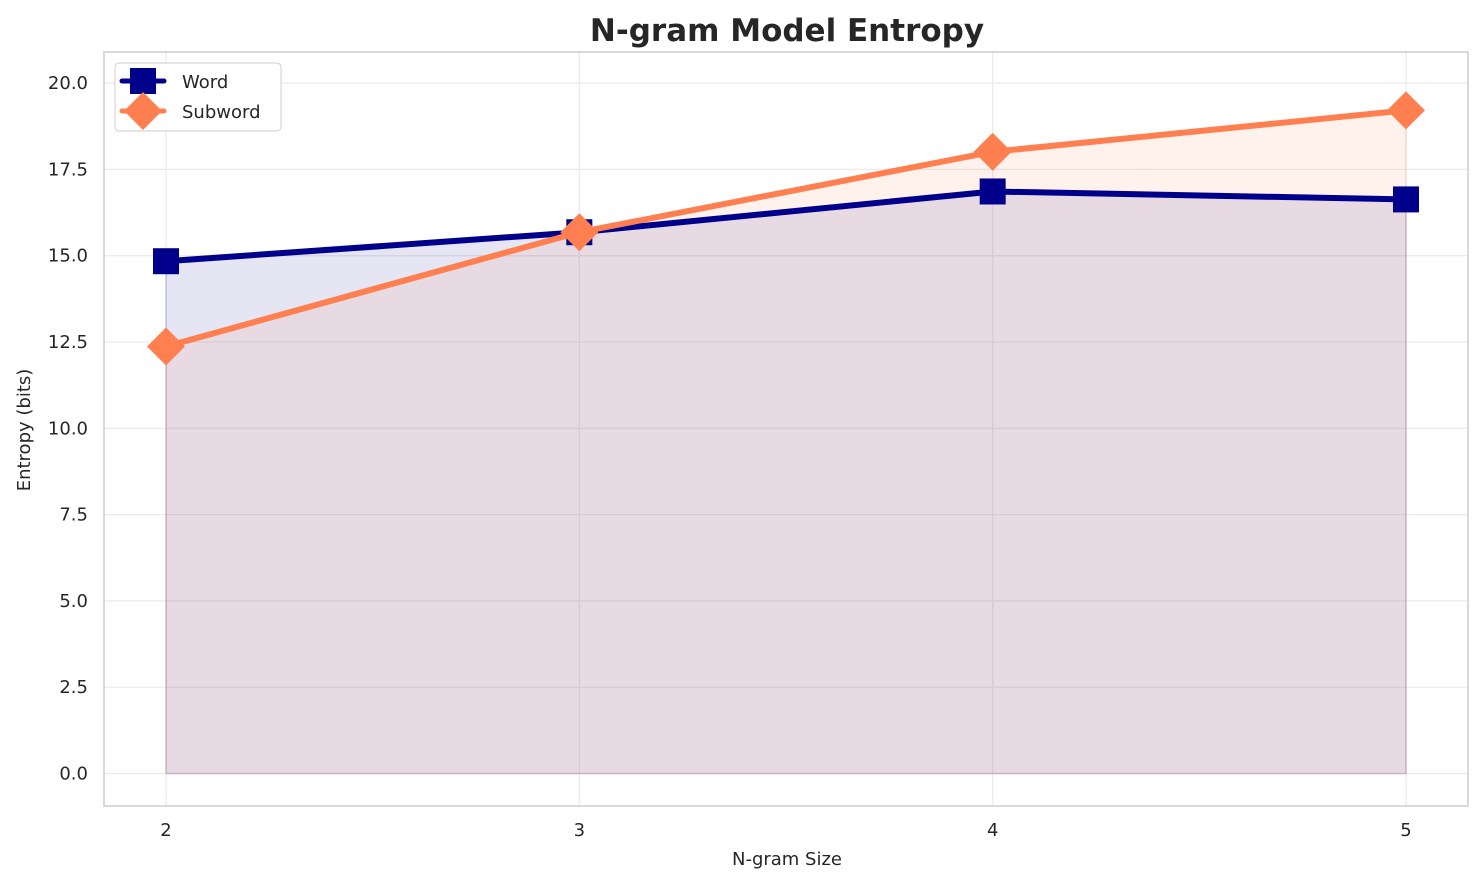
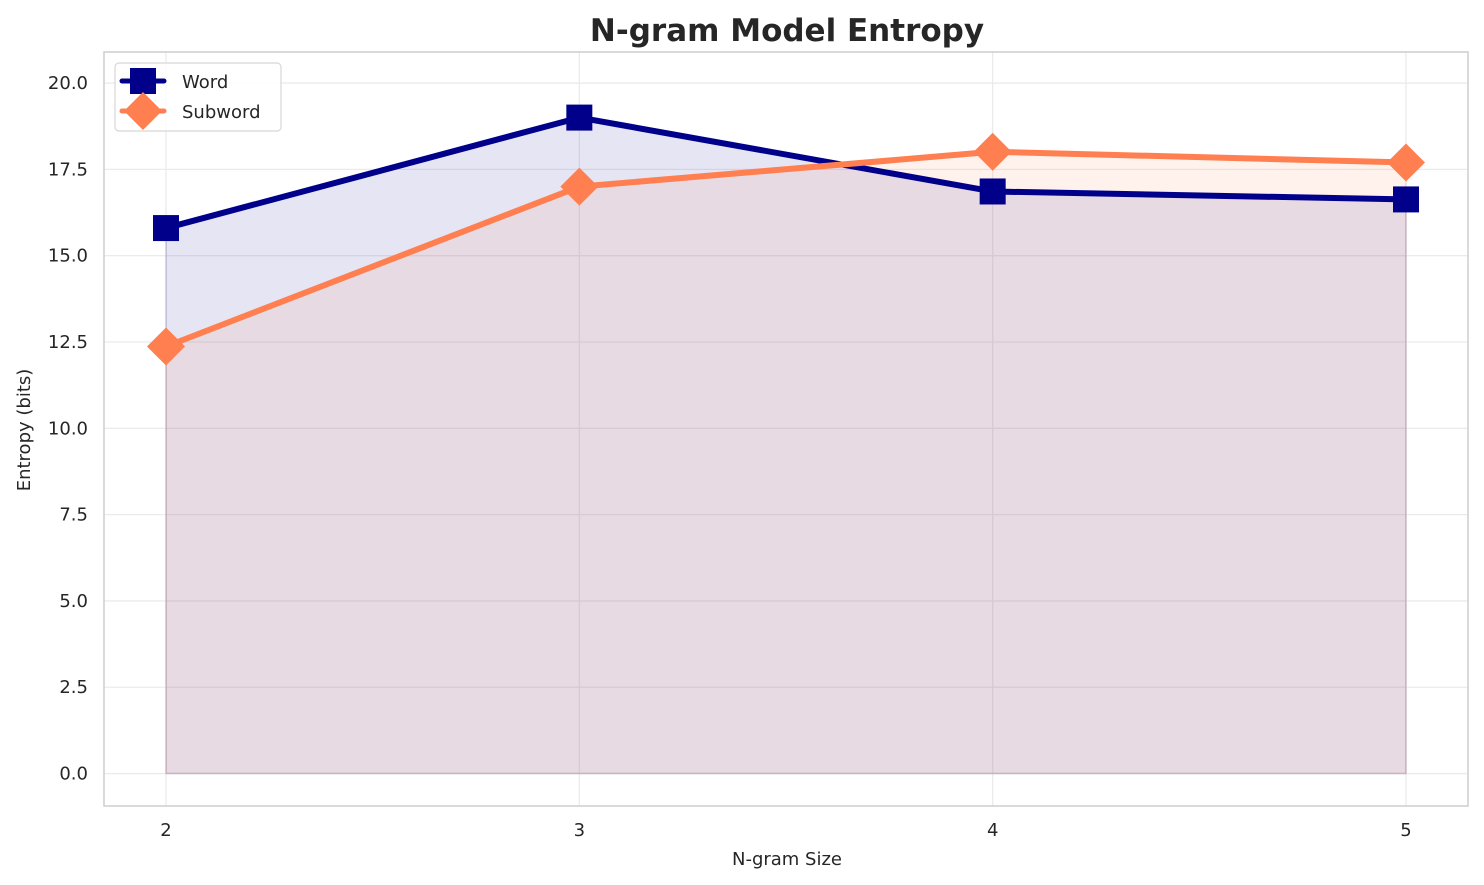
Word/2: 14.8 -> 15.8
Word/3: 15.7 -> 19.0
Subword/3: 15.7 -> 17.0
Subword/5: 19.2 -> 17.7
